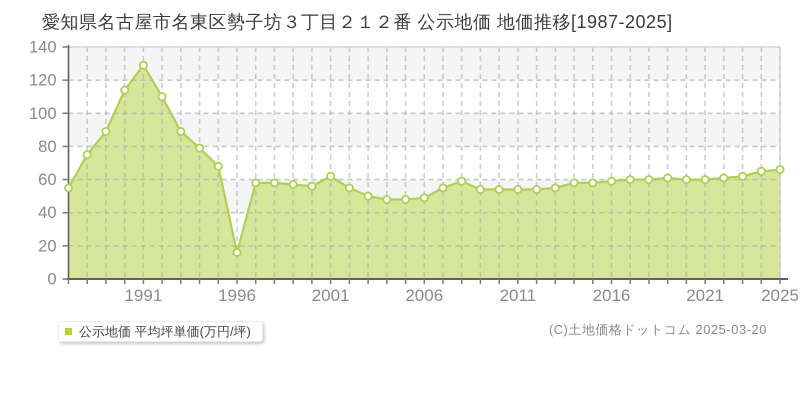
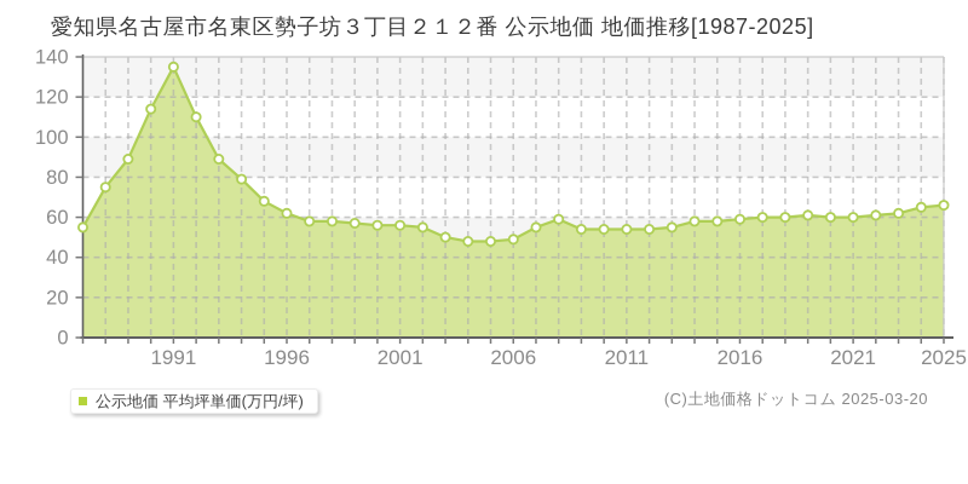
1991: 129 -> 135
1996: 16 -> 62
2001: 62 -> 56
